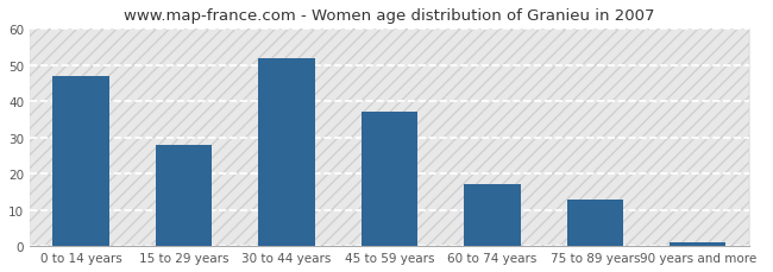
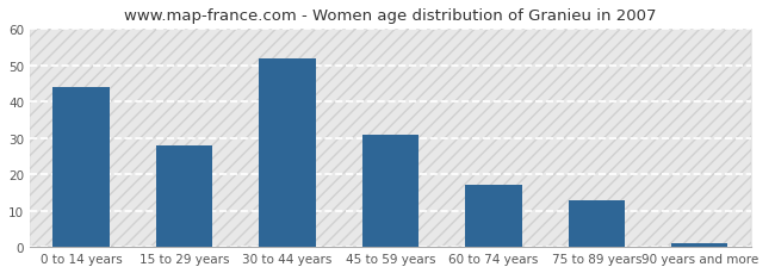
0 to 14 years: 47 -> 44
45 to 59 years: 37 -> 31
